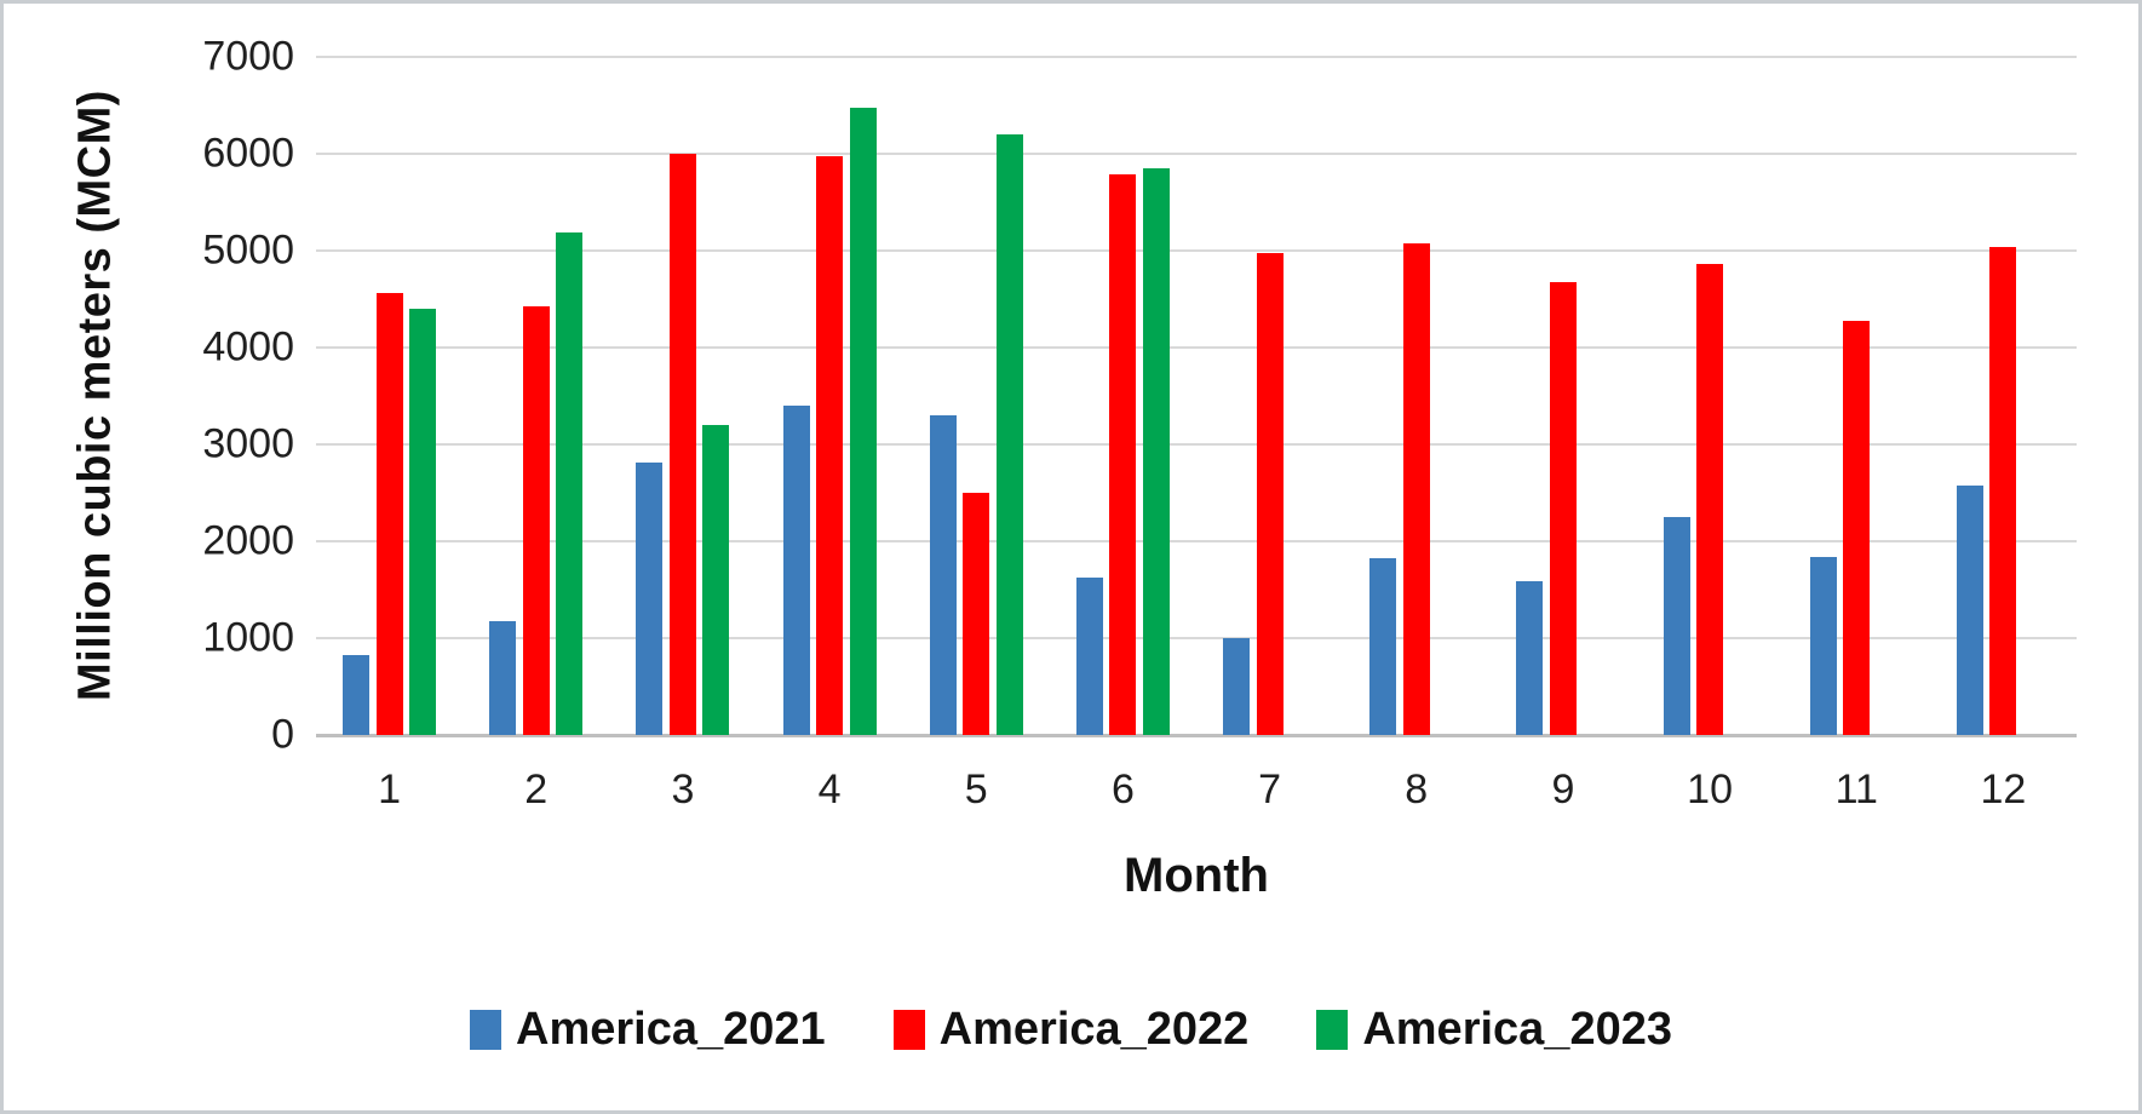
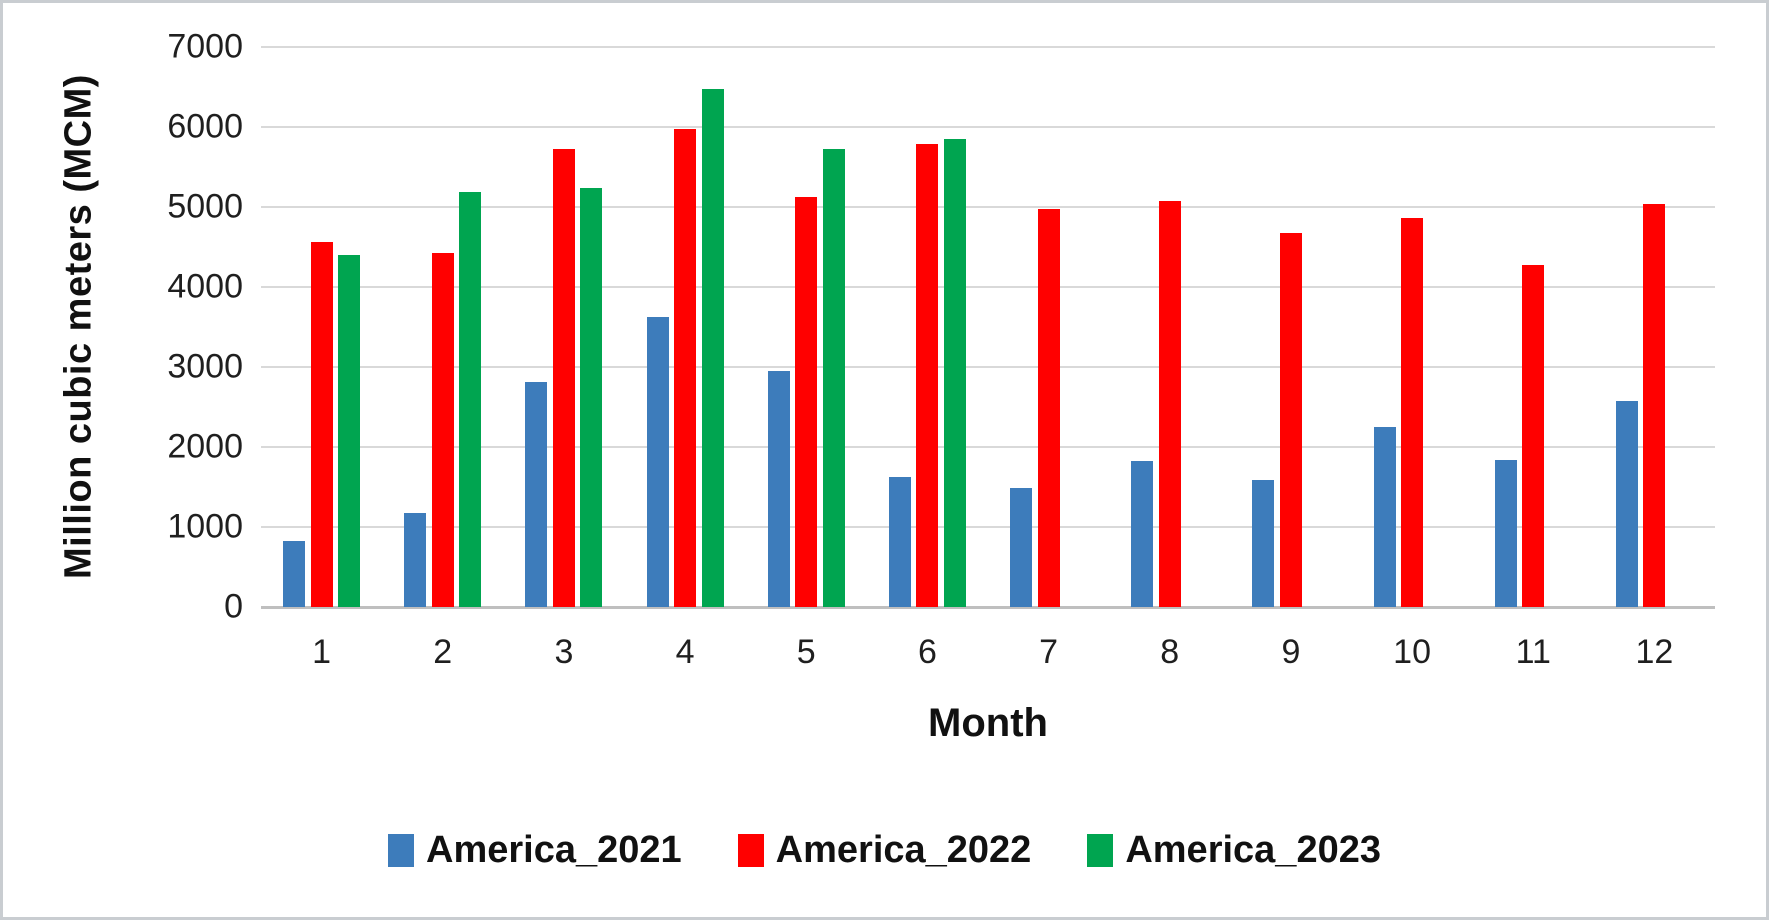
America_2022/3: 6000 -> 5700
America_2023/3: 3200 -> 5200
America_2021/4: 3400 -> 3600
America_2021/5: 3300 -> 3000
America_2022/5: 2500 -> 5100
America_2023/5: 6200 -> 5700
America_2021/7: 1000 -> 1500
